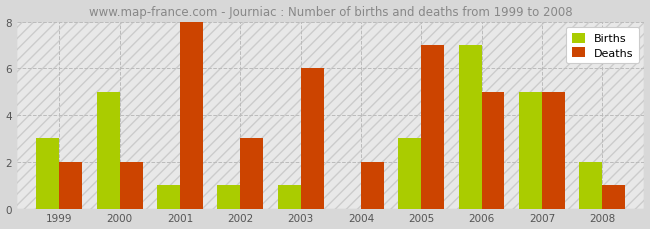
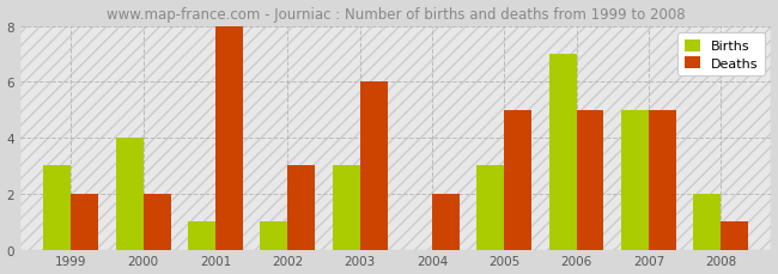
Births/2000: 5 -> 4
Births/2003: 1 -> 3
Deaths/2005: 7 -> 5
